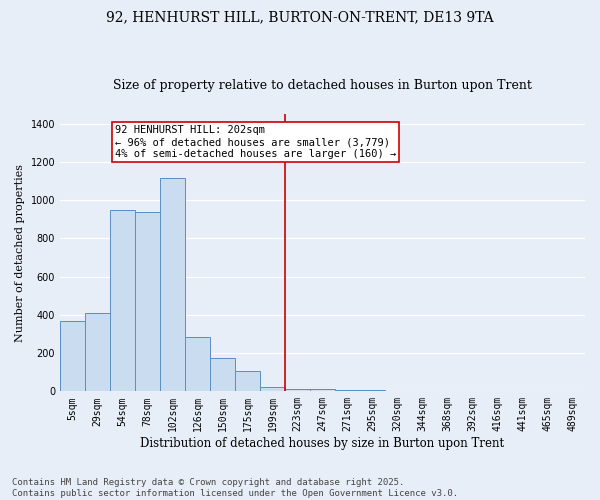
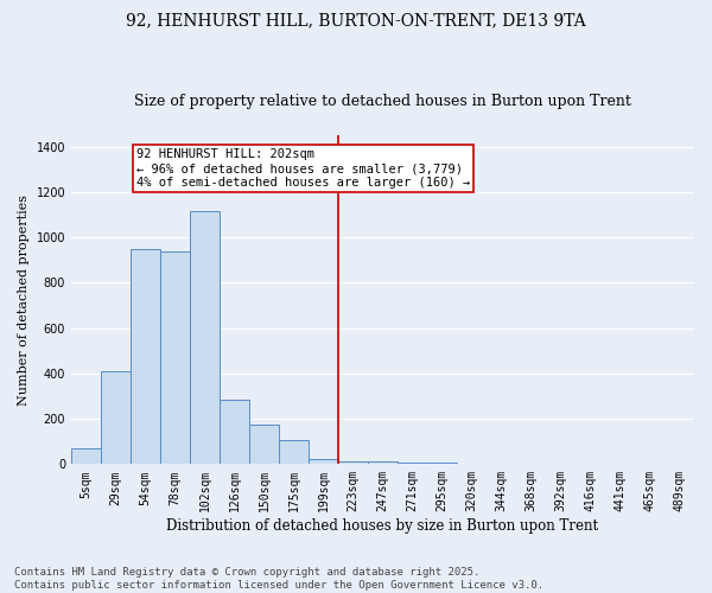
5sqm: 370 -> 70
